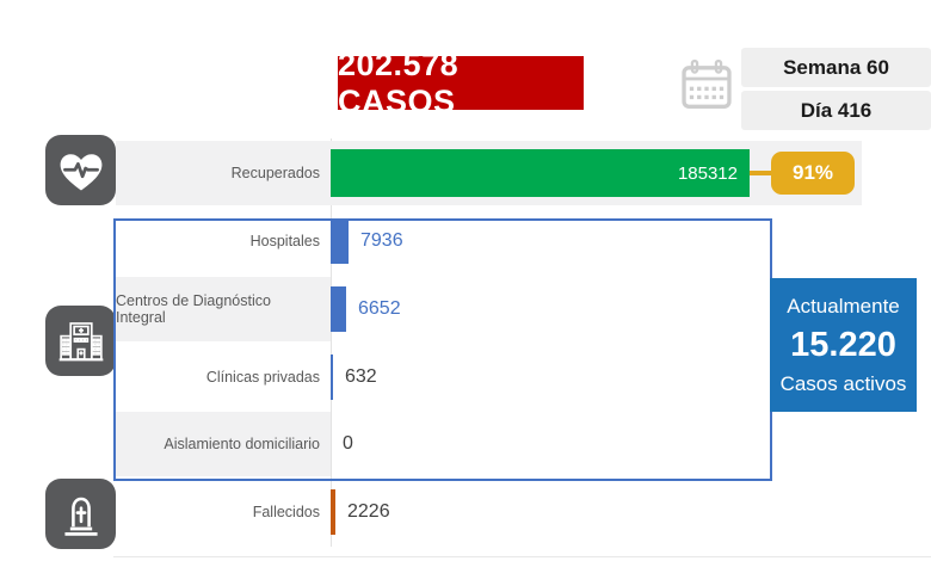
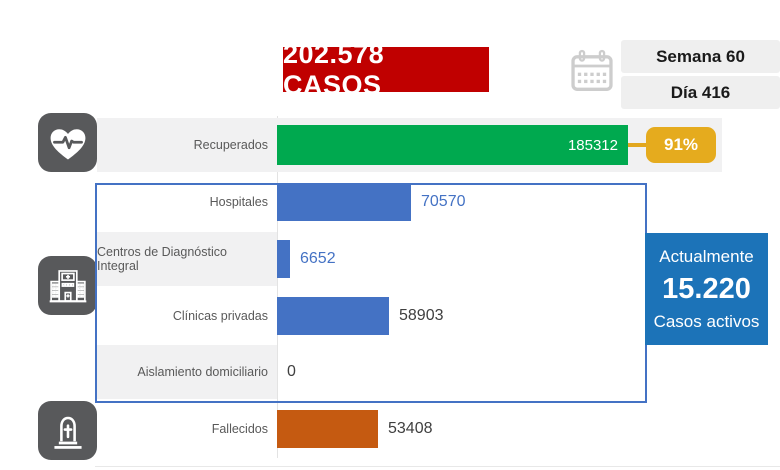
Hospitales: 7936 -> 70570
Clínicas privadas: 632 -> 58903
Fallecidos: 2226 -> 53408
